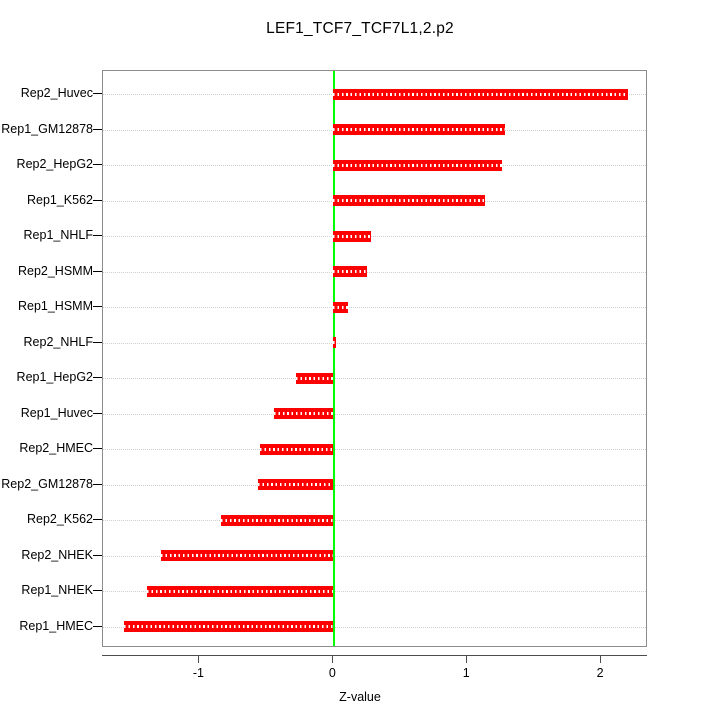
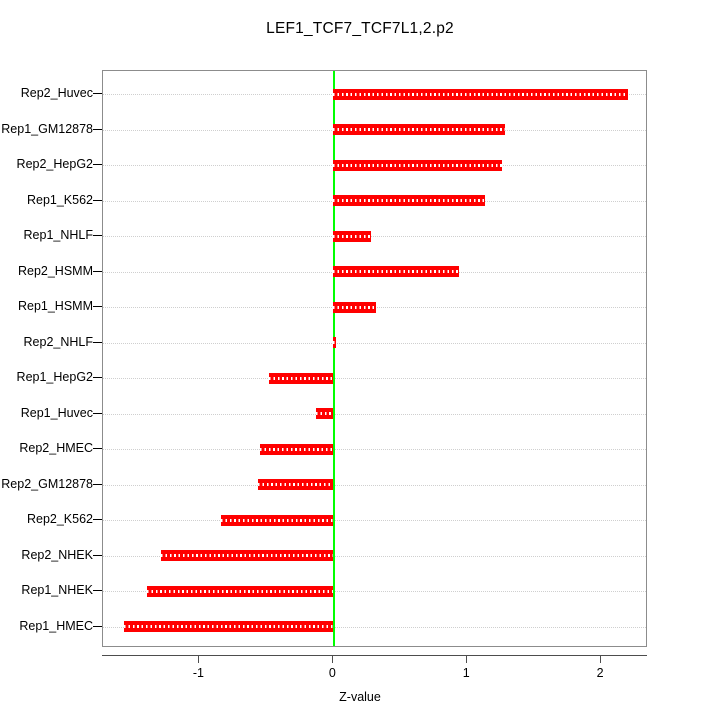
Rep2_HSMM: 0.25 -> 0.94
Rep1_HSMM: 0.11 -> 0.32
Rep1_HepG2: -0.28 -> -0.48
Rep1_Huvec: -0.44 -> -0.13
